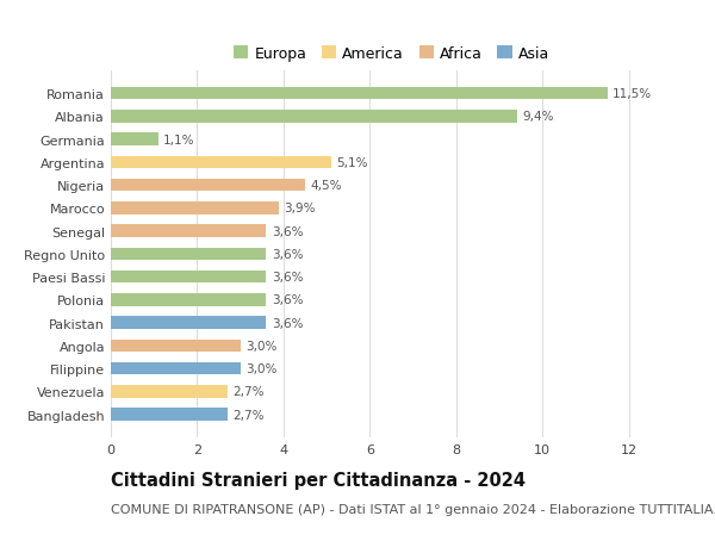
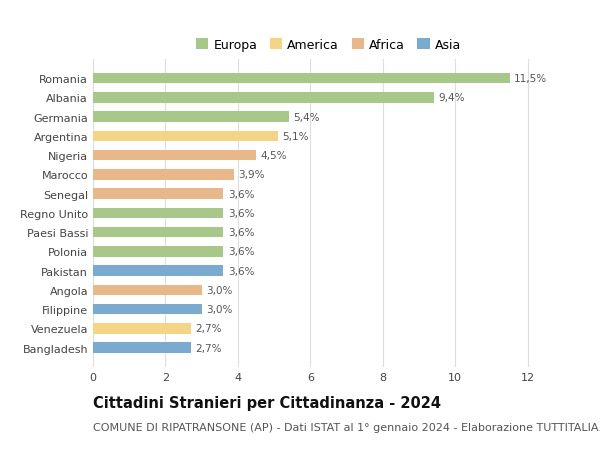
Germania: 1,1% -> 5,4%
